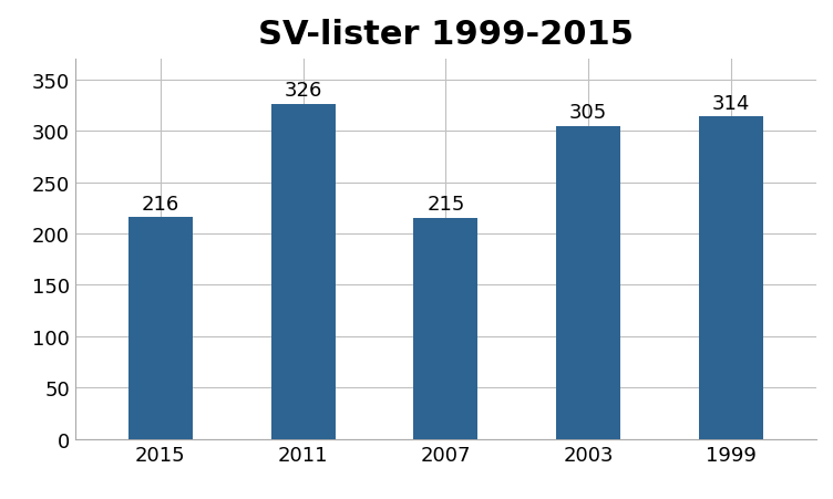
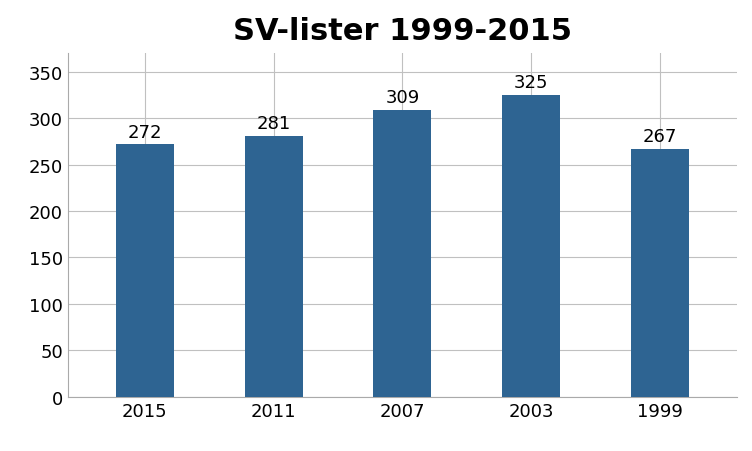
2015: 216 -> 272
2011: 326 -> 281
2007: 215 -> 309
2003: 305 -> 325
1999: 314 -> 267
